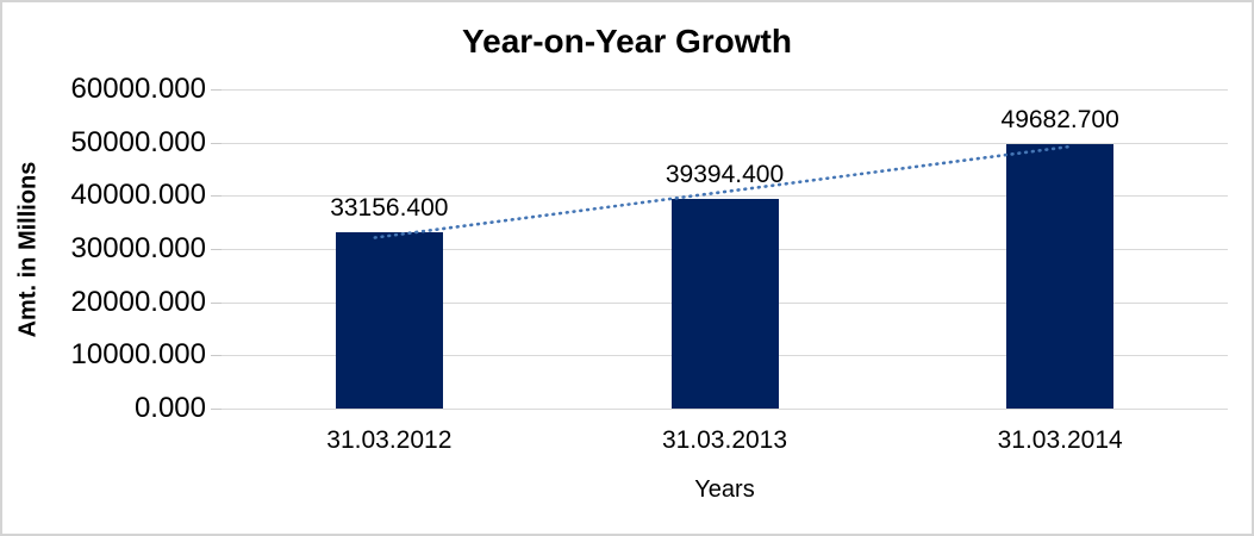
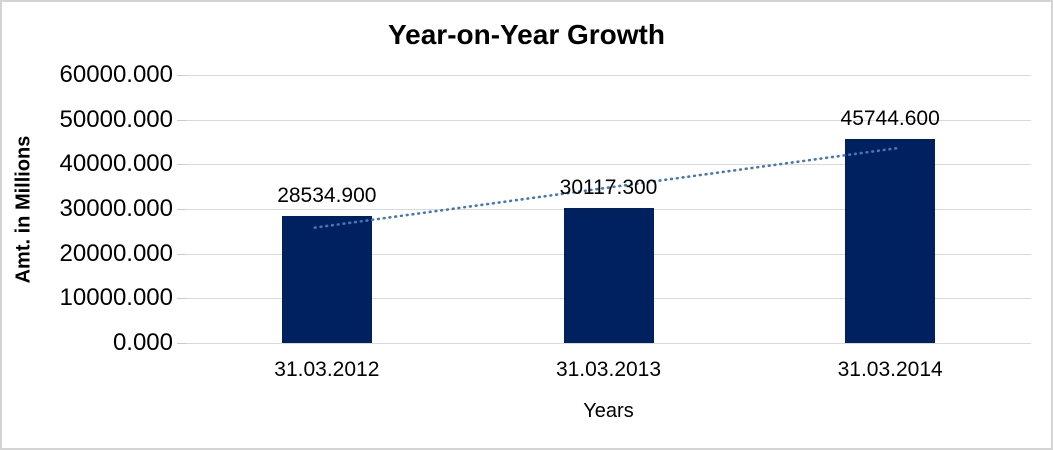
31.03.2012: 33156.400 -> 28534.900
31.03.2013: 39394.400 -> 30117.300
31.03.2014: 49682.700 -> 45744.600
